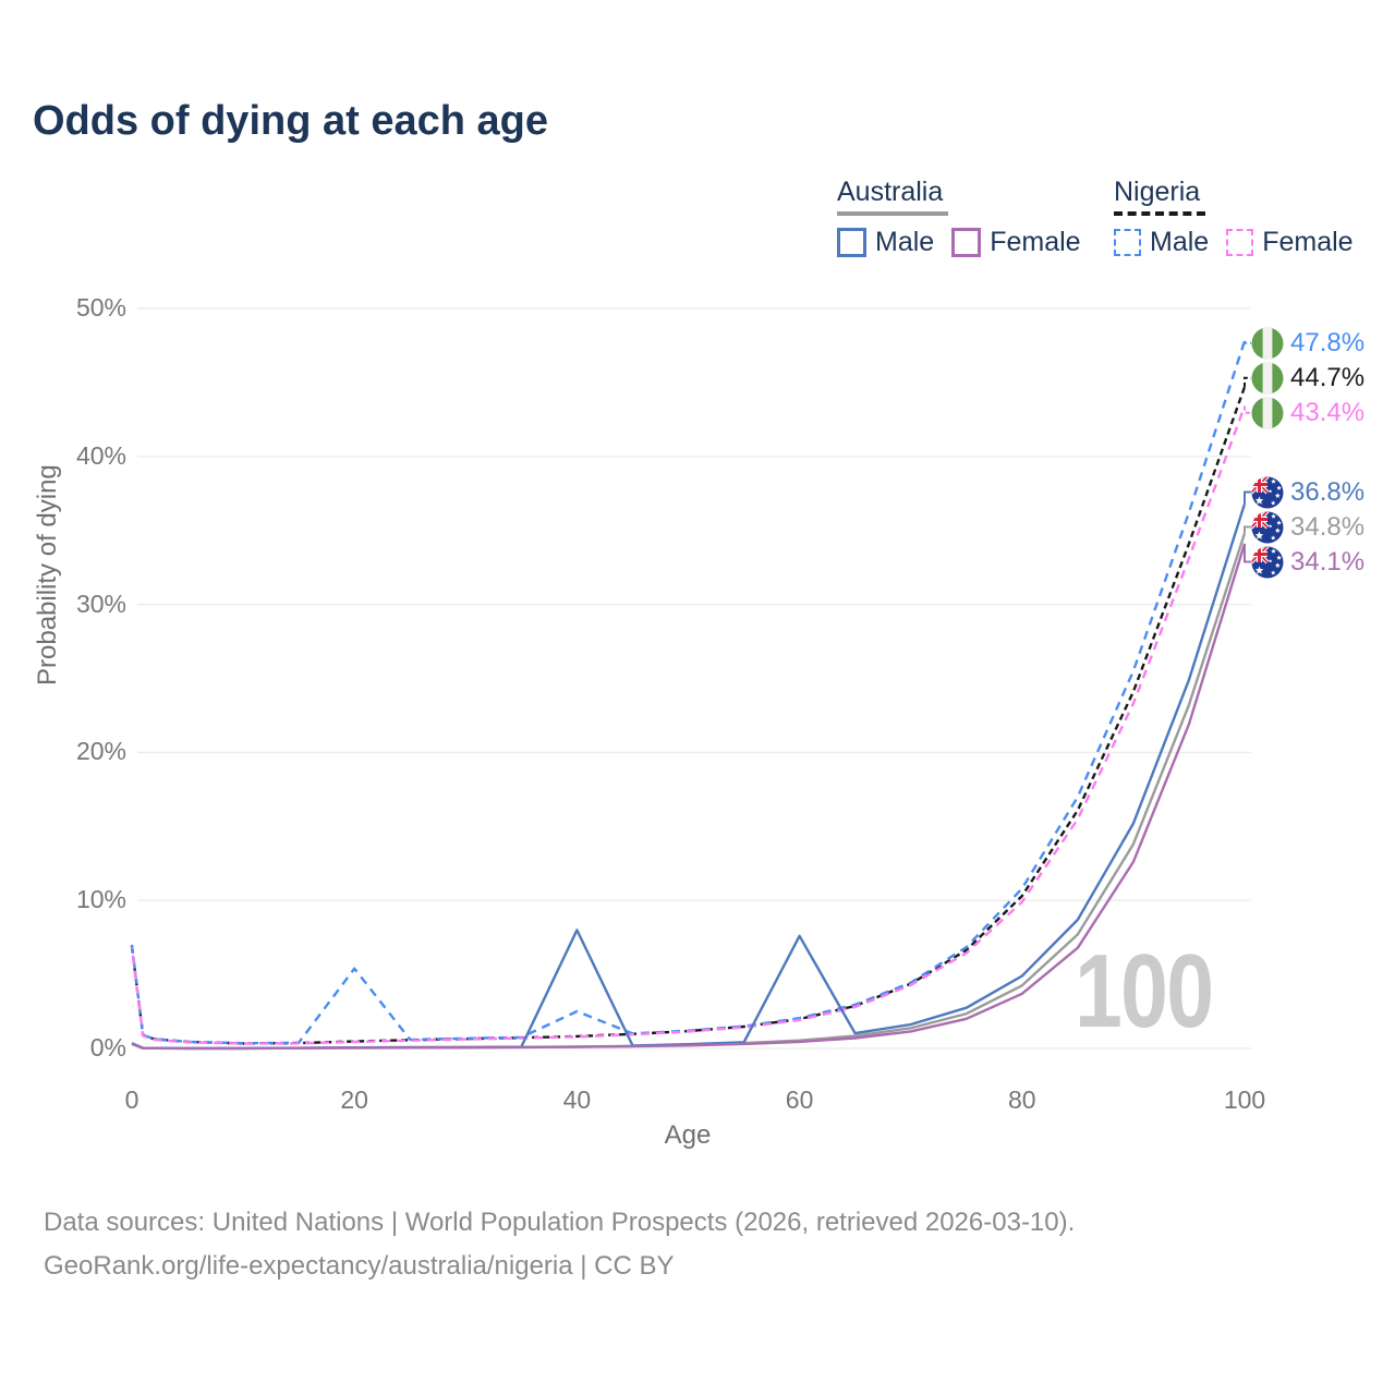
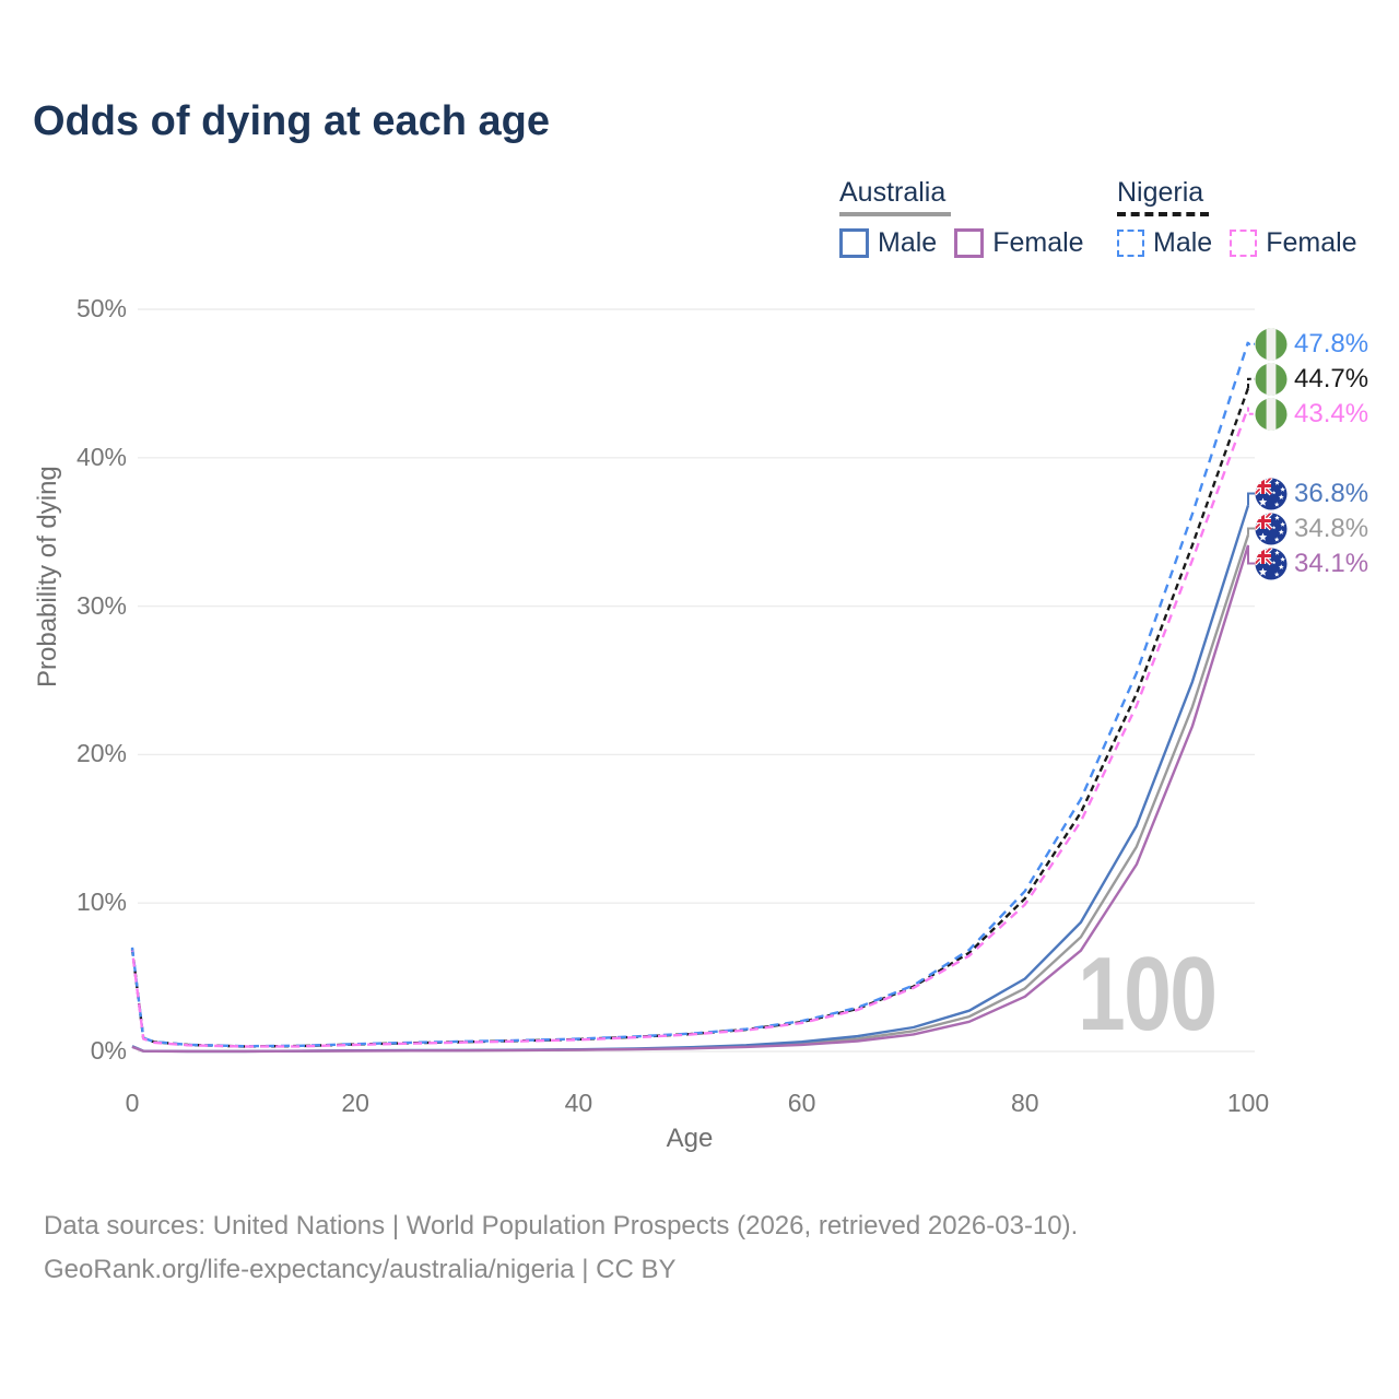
Nigeria Male/20: 5.4% -> 0.5%
Nigeria Male/40: 2.5% -> 0.8%
Australia Male/40: 8.0% -> 0.1%
Australia Male/60: 7.6% -> 0.7%
